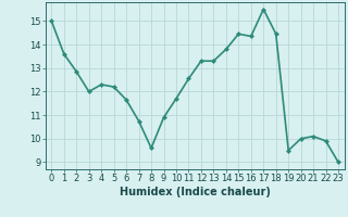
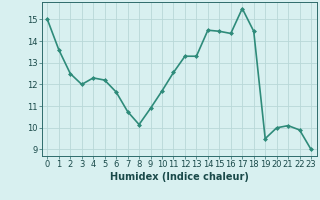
2: 12.85 -> 12.50
8: 9.60 -> 10.15
14: 13.80 -> 14.50
